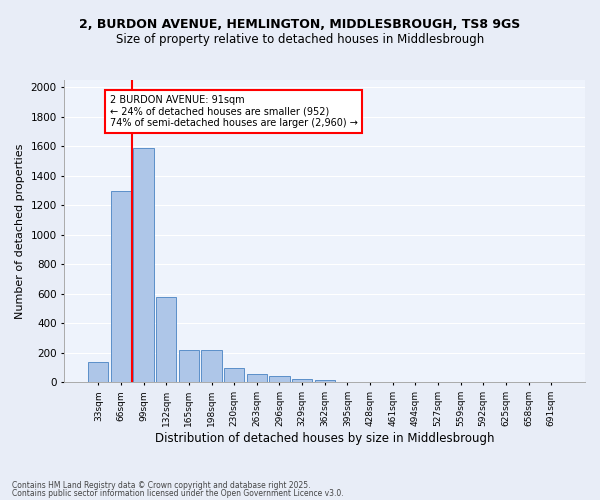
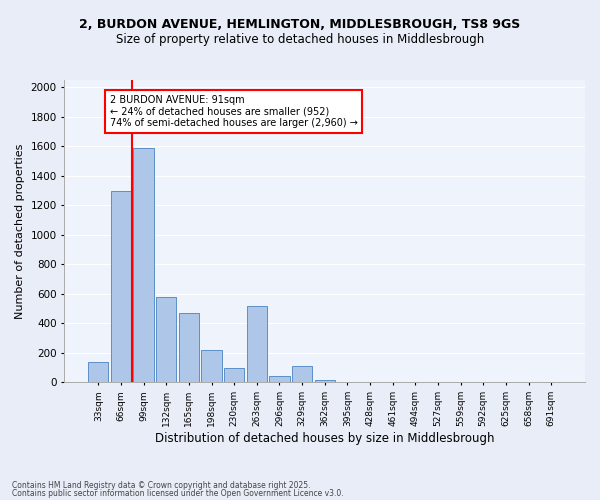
165sqm: 220 -> 470
263sqm: 60 -> 520
329sqm: 20 -> 110
